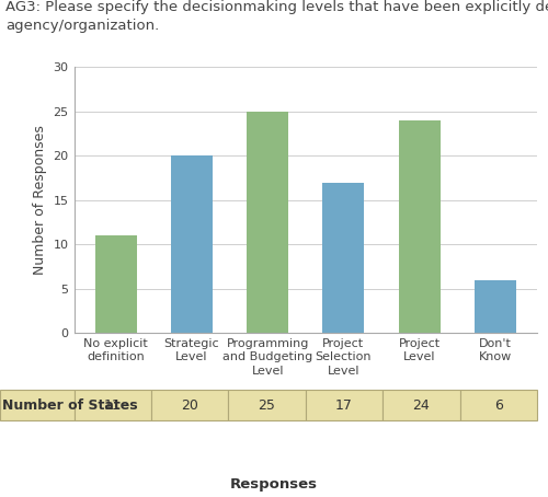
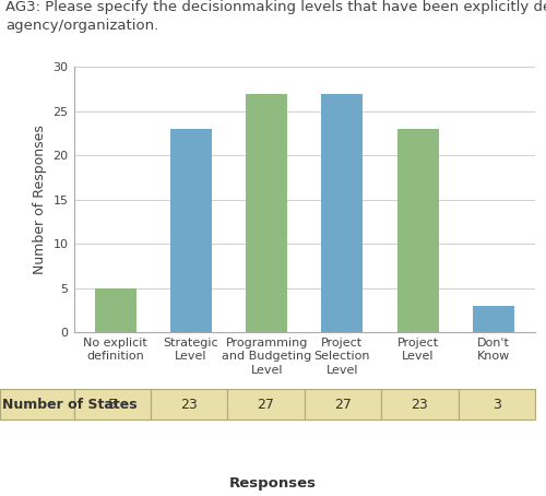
No explicit definition: 11 -> 5
Strategic Level: 20 -> 23
Programming and Budgeting Level: 25 -> 27
Project Selection Level: 17 -> 27
Project Level: 24 -> 23
Don't Know: 6 -> 3
